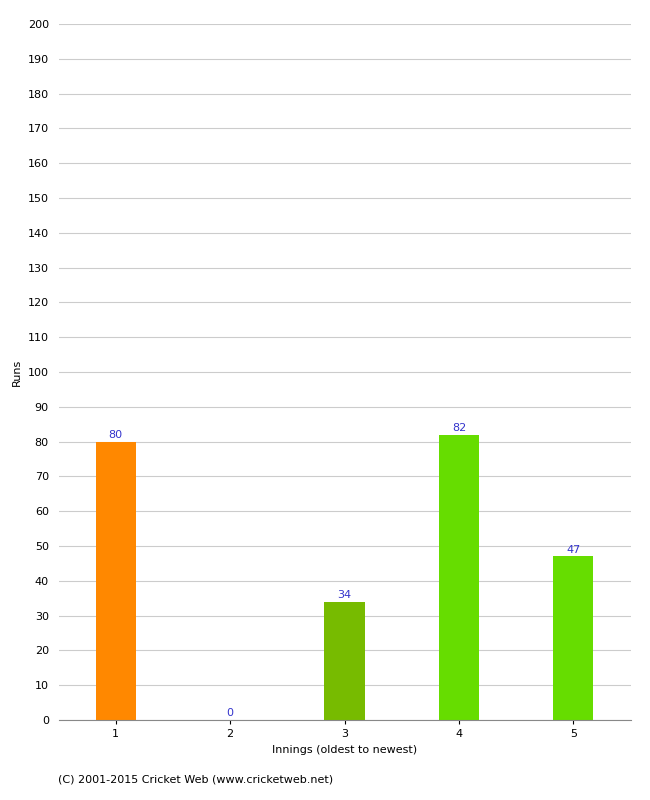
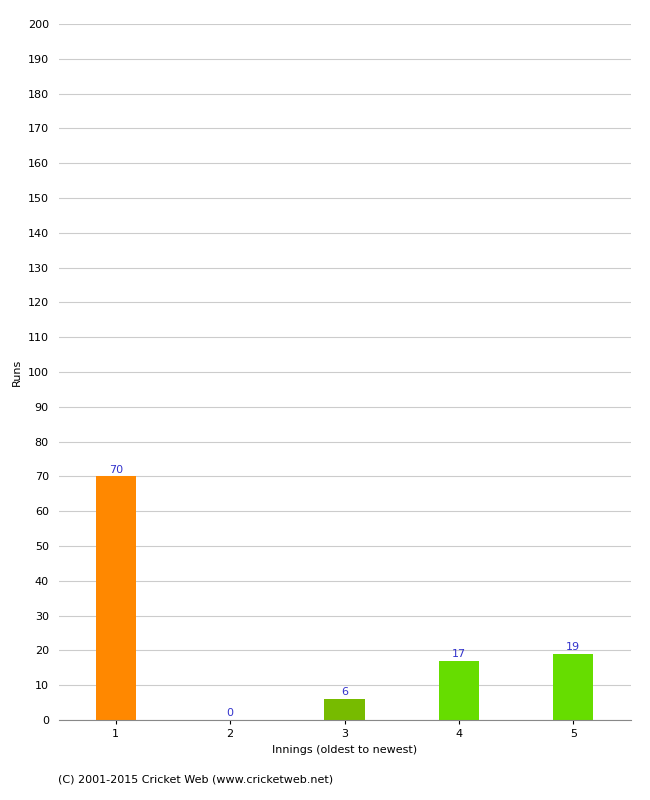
1: 80 -> 70
3: 34 -> 6
4: 82 -> 17
5: 47 -> 19
